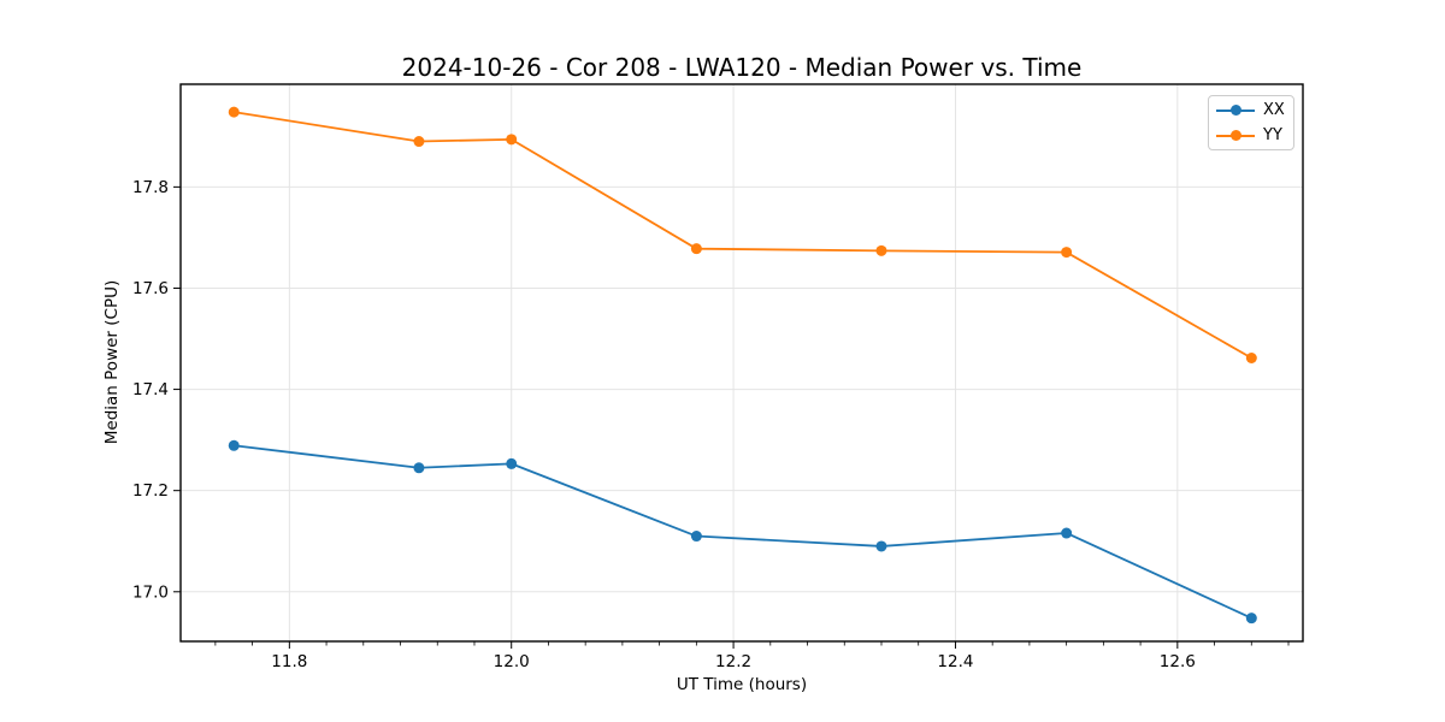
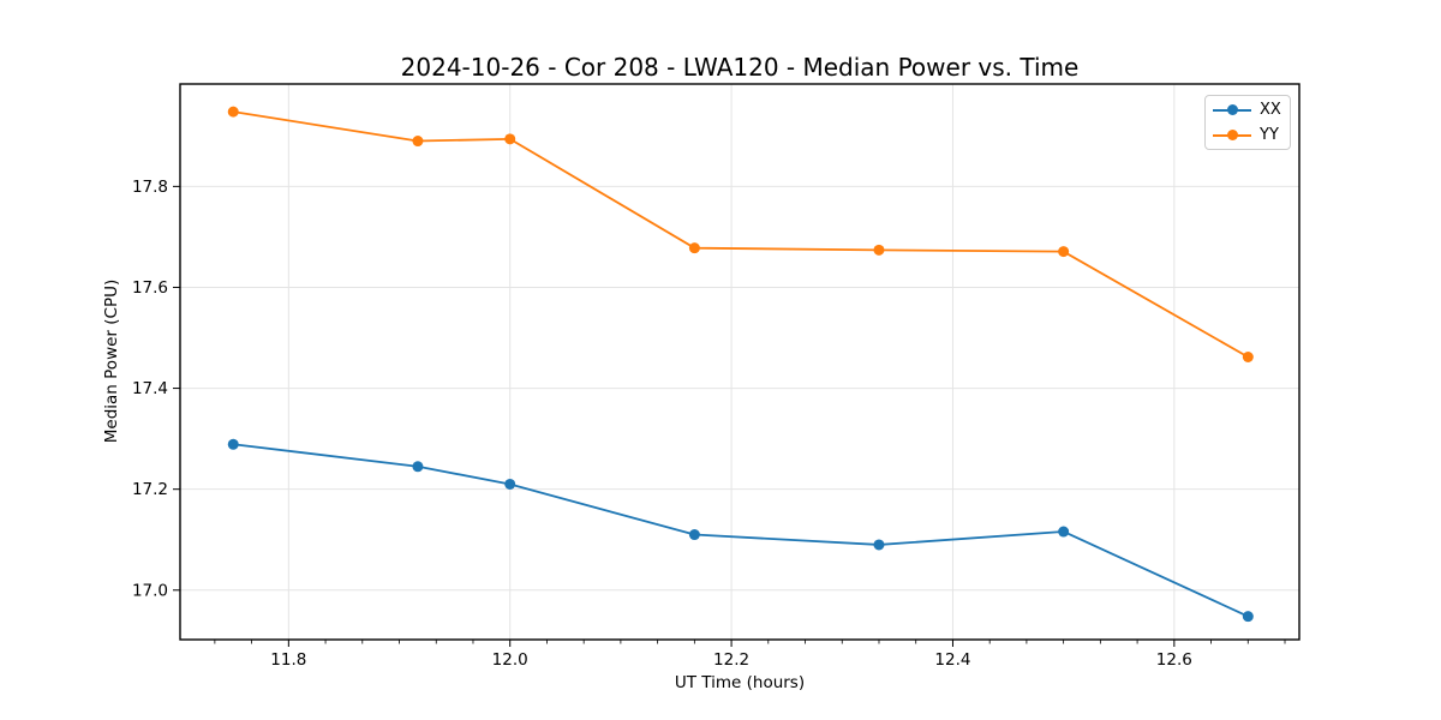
XX/12.0: 17.25 -> 17.21
